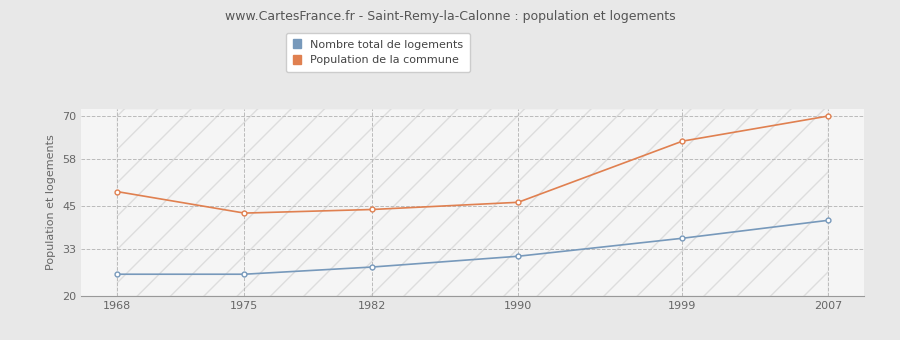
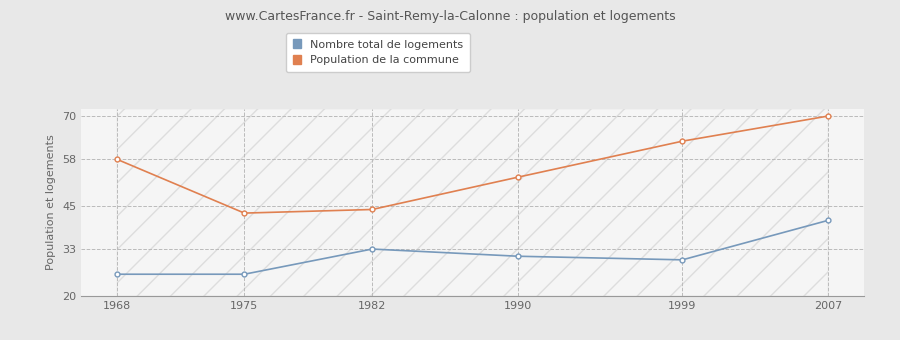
Population de la commune/1968: 49 -> 58
Nombre total de logements/1982: 28 -> 33
Population de la commune/1990: 46 -> 53
Nombre total de logements/1999: 36 -> 30
